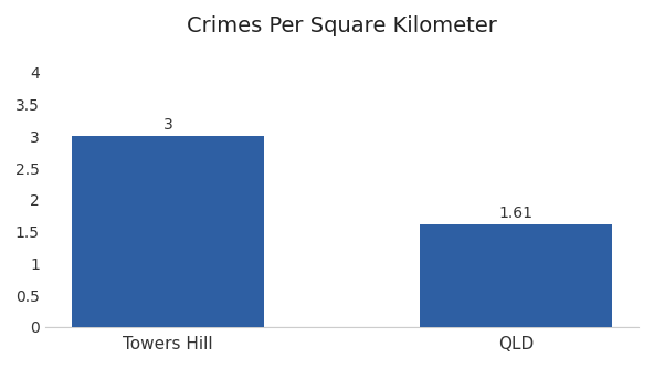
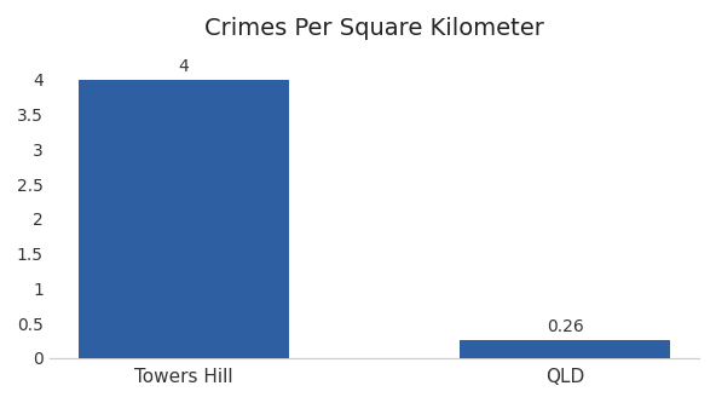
Towers Hill: 3 -> 4
QLD: 1.61 -> 0.26
